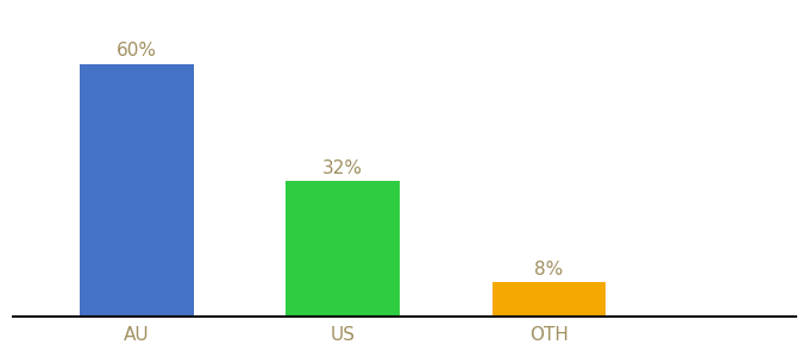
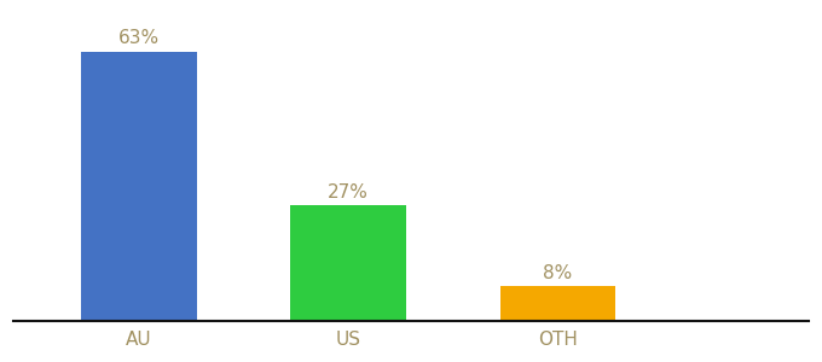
AU: 60% -> 63%
US: 32% -> 27%
